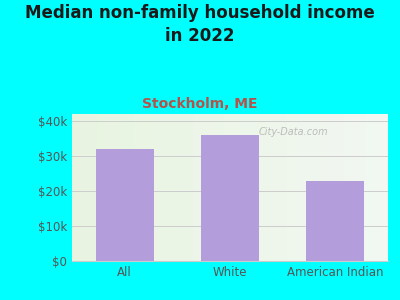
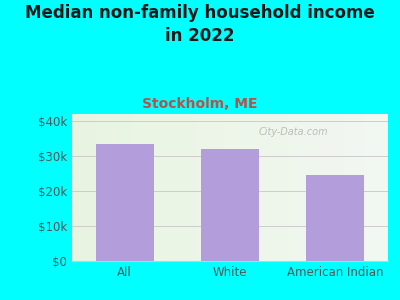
All: $32.0k -> $33.5k
White: $36.0k -> $32.0k
American Indian: $23.0k -> $24.5k
